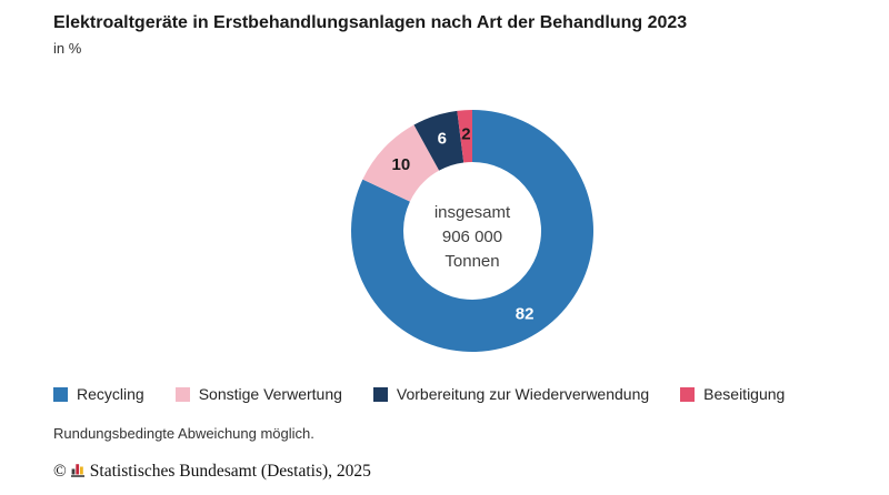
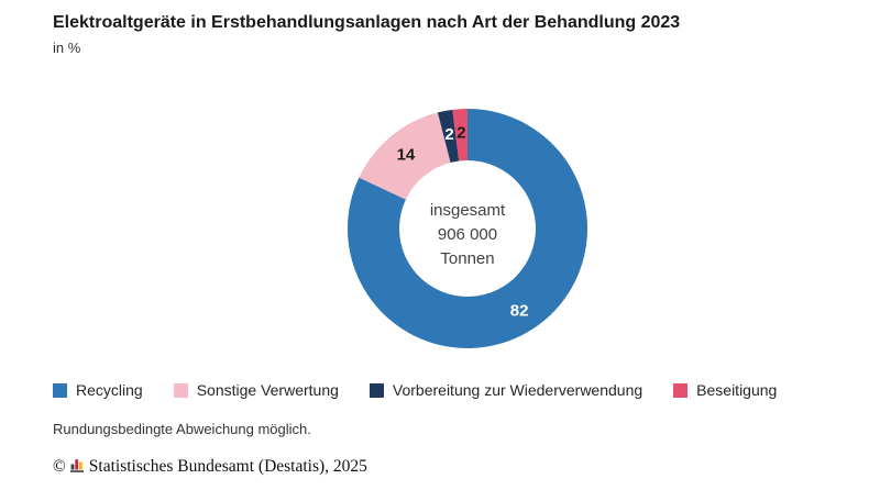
Sonstige Verwertung: 10 -> 14
Vorbereitung zur Wiederverwendung: 6 -> 2
